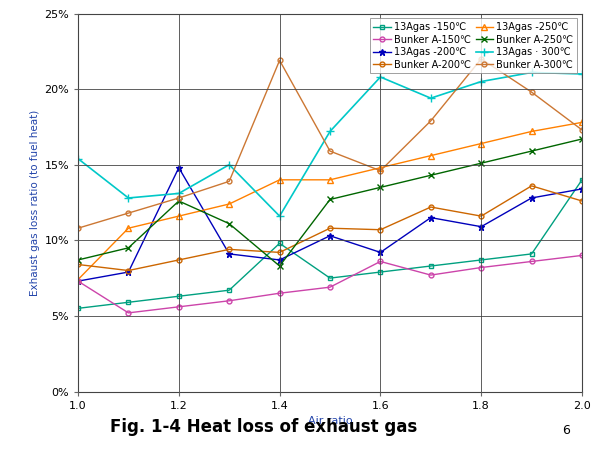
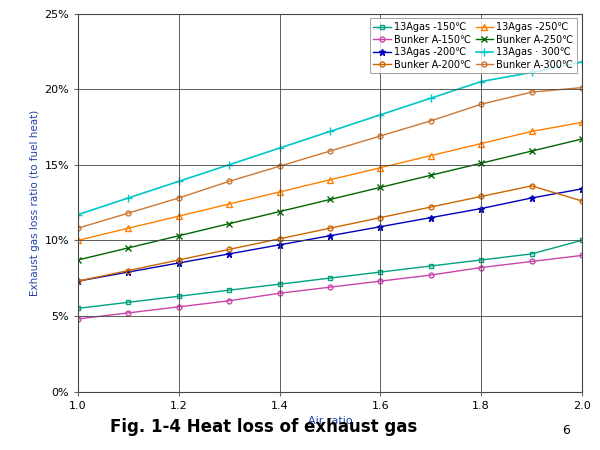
13Agas -250℃/1.0: 7.4% -> 10.0%
13Agas · 300℃/1.0: 15.4% -> 11.7%
Bunker A-150℃/1.0: 7.3% -> 4.8%
Bunker A-200℃/1.0: 8.4% -> 7.3%
13Agas -200℃/1.2: 14.8% -> 8.5%
13Agas · 300℃/1.2: 13.1% -> 13.9%
Bunker A-250℃/1.2: 12.6% -> 10.3%
13Agas -150℃/1.4: 9.8% -> 7.1%
13Agas -200℃/1.4: 8.7% -> 9.7%
13Agas -250℃/1.4: 14.0% -> 13.2%
13Agas · 300℃/1.4: 11.6% -> 16.1%
Bunker A-200℃/1.4: 9.2% -> 10.1%
Bunker A-250℃/1.4: 8.3% -> 11.9%
Bunker A-300℃/1.4: 21.9% -> 14.9%
13Agas -200℃/1.6: 9.2% -> 10.9%
13Agas · 300℃/1.6: 20.8% -> 18.3%
Bunker A-150℃/1.6: 8.6% -> 7.3%
Bunker A-200℃/1.6: 10.7% -> 11.5%
Bunker A-300℃/1.6: 14.6% -> 16.9%
13Agas -200℃/1.8: 10.9% -> 12.1%
Bunker A-200℃/1.8: 11.6% -> 12.9%
Bunker A-300℃/1.8: 22.0% -> 19.0%
13Agas -150℃/2.0: 14.0% -> 10.0%
13Agas · 300℃/2.0: 21.0% -> 21.8%
Bunker A-300℃/2.0: 17.3% -> 20.1%
